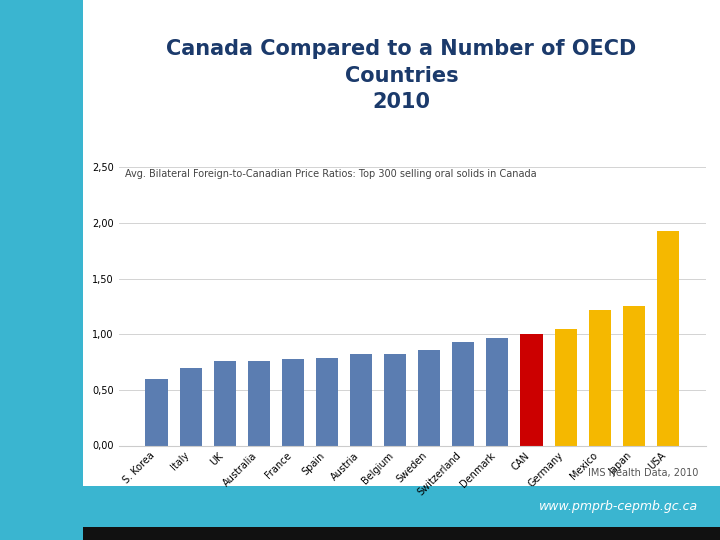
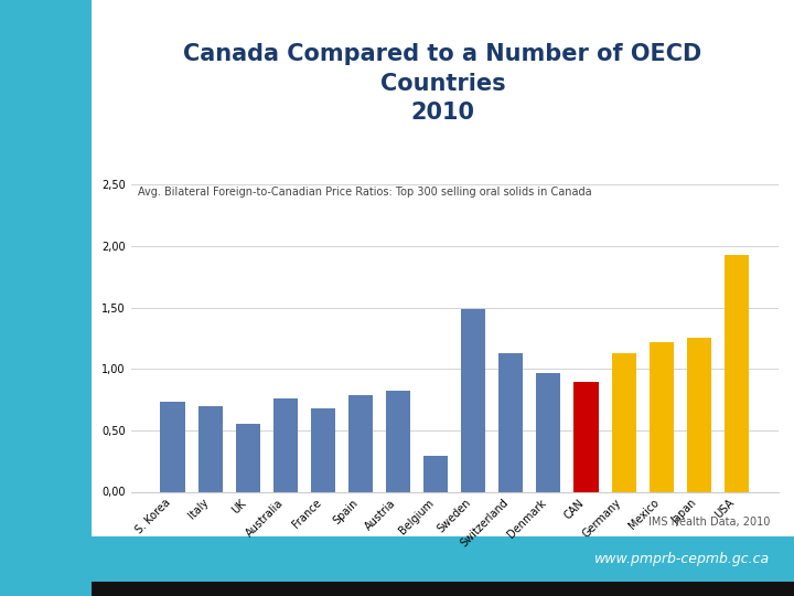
S. Korea: 0,60 -> 0,73
UK: 0,76 -> 0,55
France: 0,78 -> 0,68
Belgium: 0,82 -> 0,29
Sweden: 0,86 -> 1,49
Switzerland: 0,93 -> 1,13
CAN: 1,00 -> 0,89
Germany: 1,05 -> 1,13
